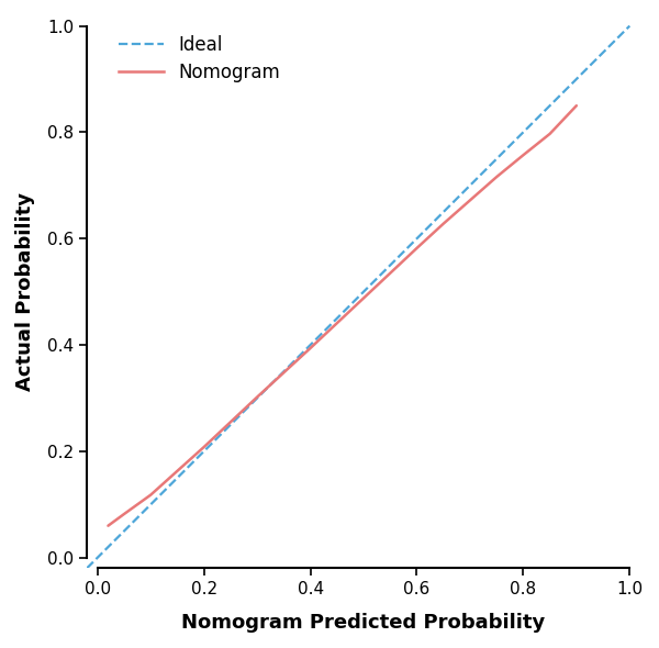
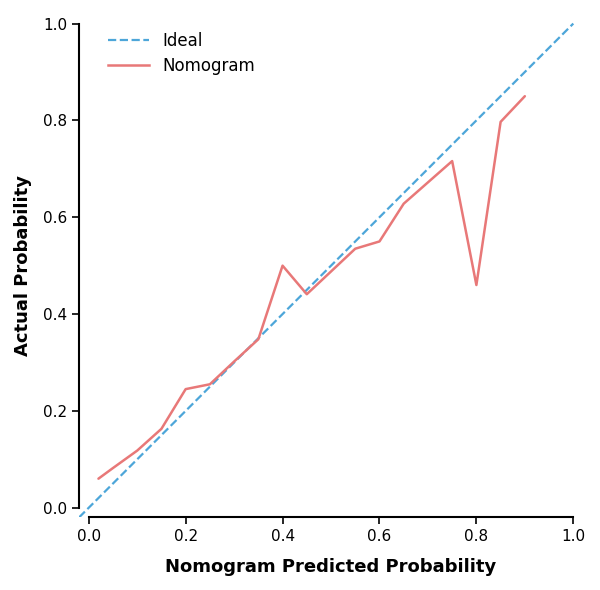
0.2: 0.208 -> 0.245
0.4: 0.394 -> 0.500
0.6: 0.582 -> 0.550
0.8: 0.757 -> 0.460
